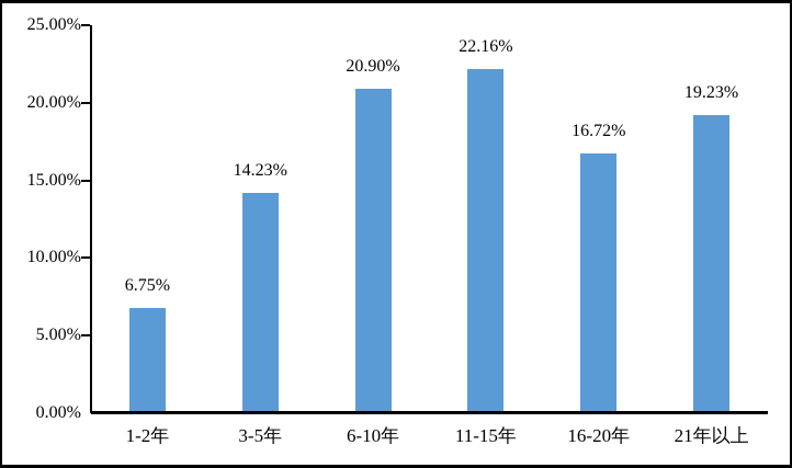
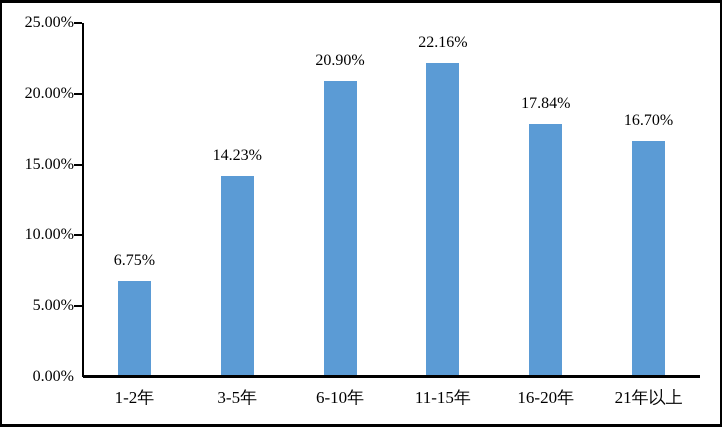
16-20年: 16.72% -> 17.84%
21年以上: 19.23% -> 16.70%
